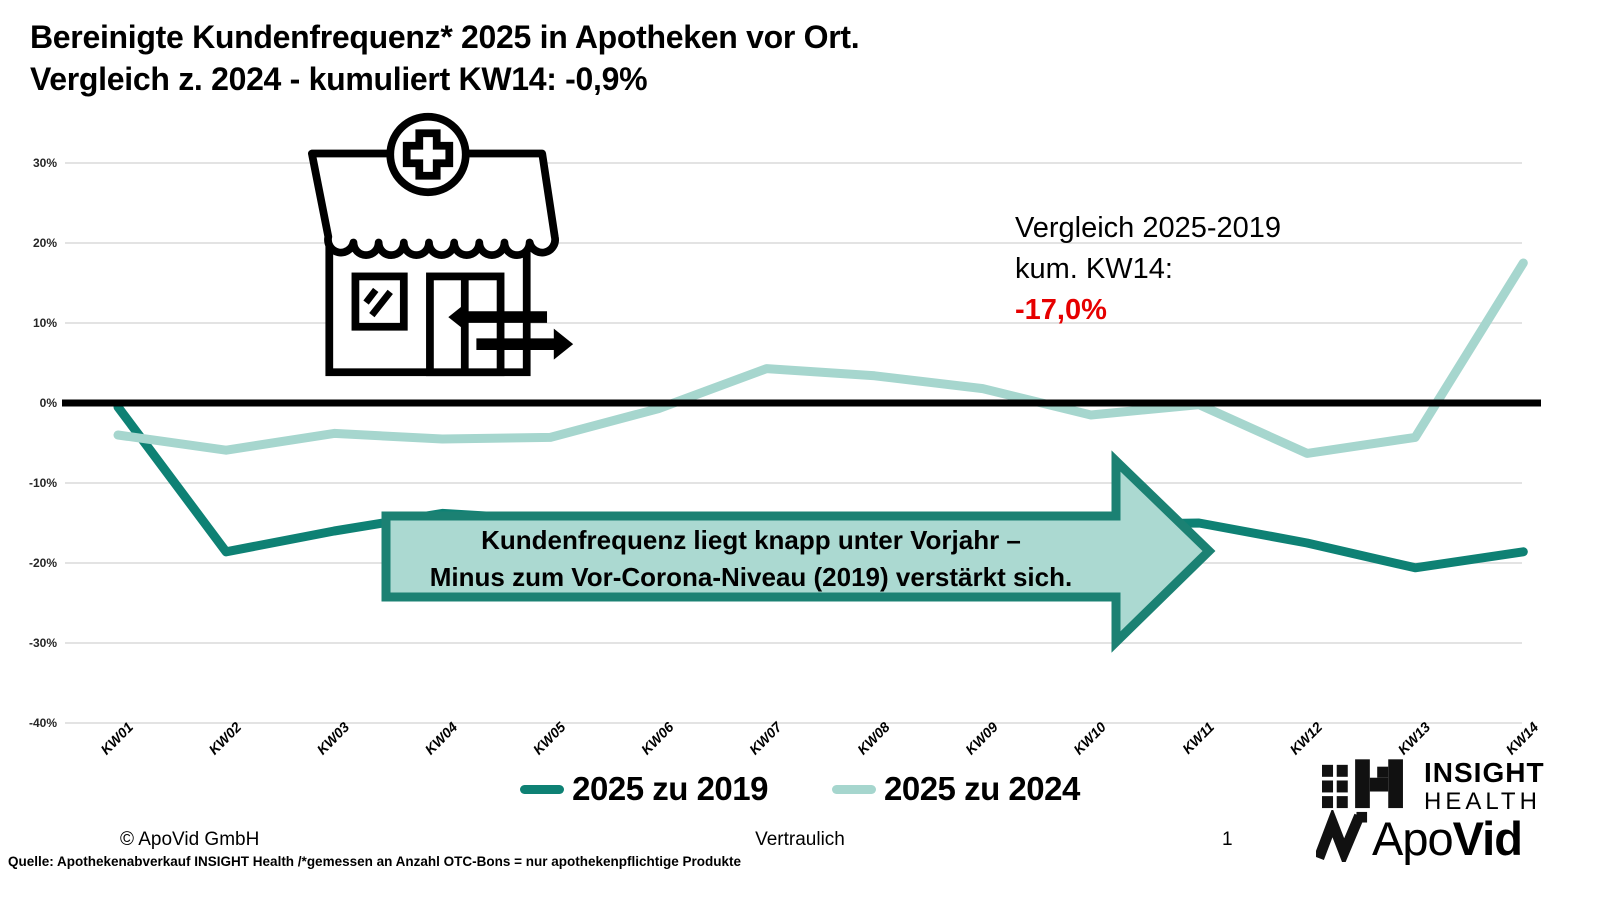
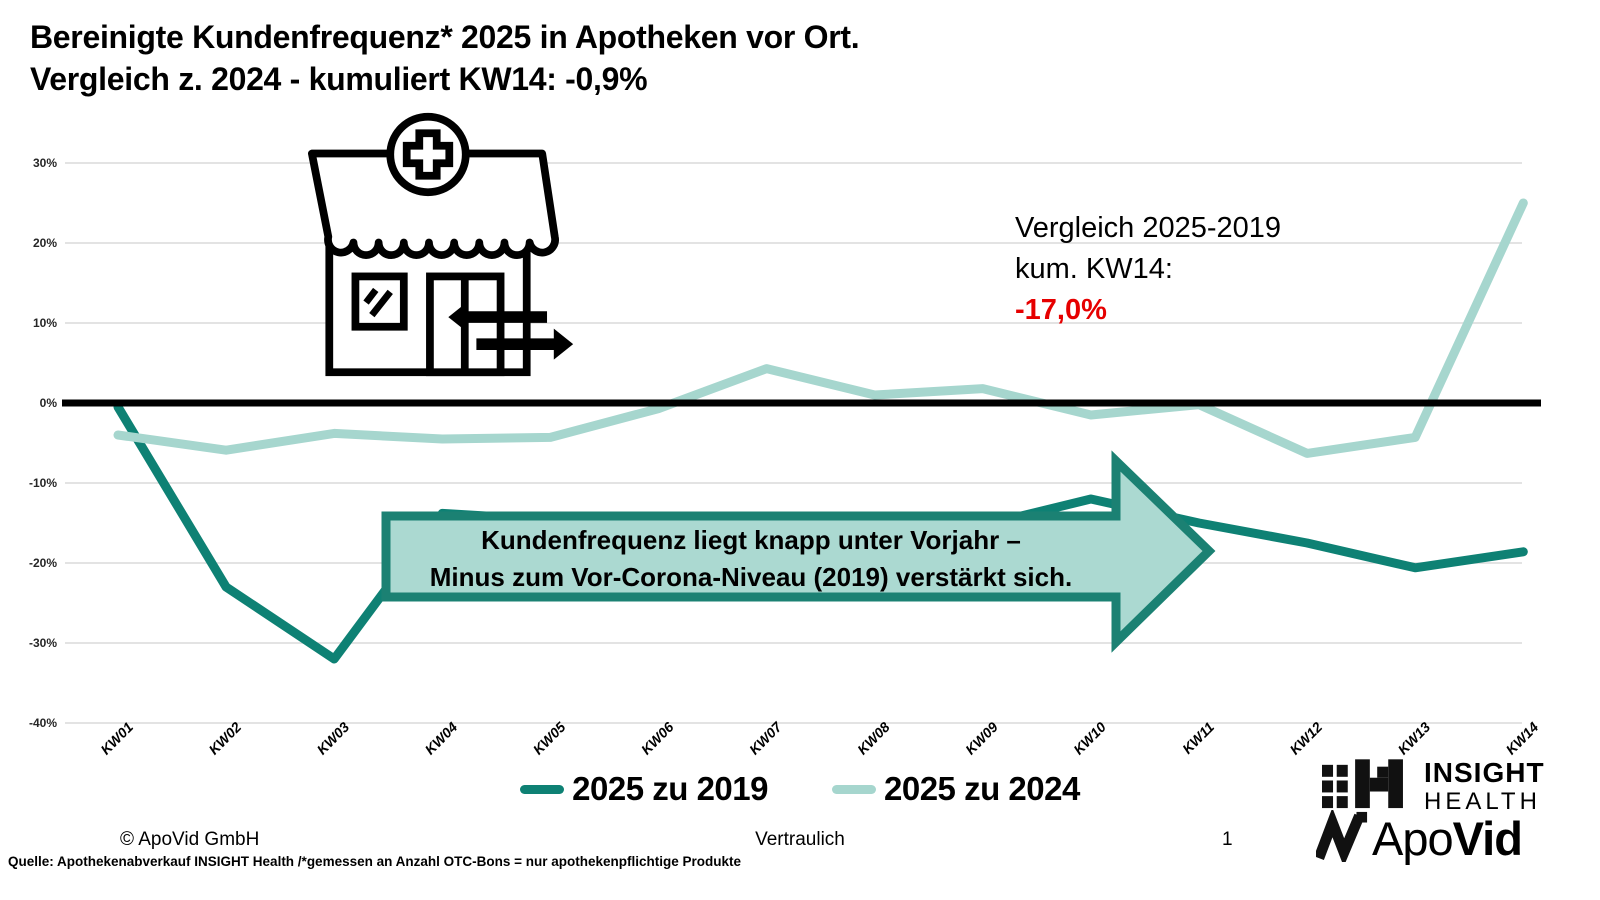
2025 zu 2019/KW02: -19% -> -23%
2025 zu 2019/KW03: -16% -> -32%
2025 zu 2024/KW08: 3% -> 1%
2025 zu 2019/KW10: -15% -> -12%
2025 zu 2024/KW14: 18% -> 25%
